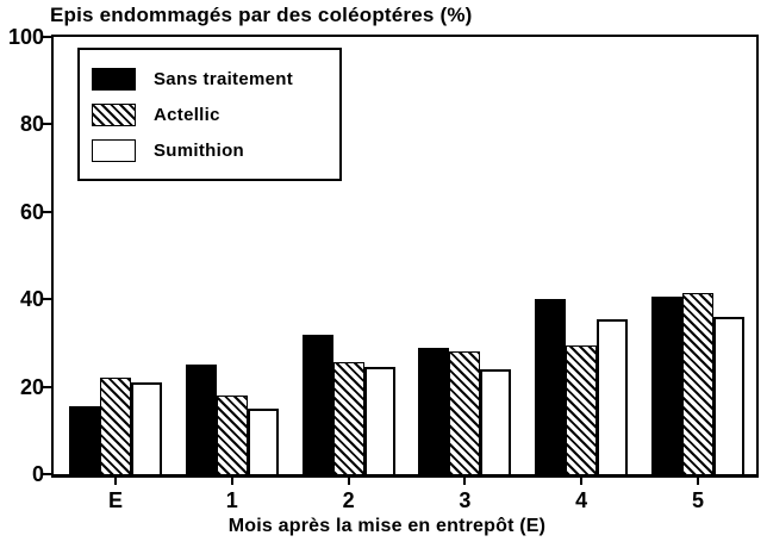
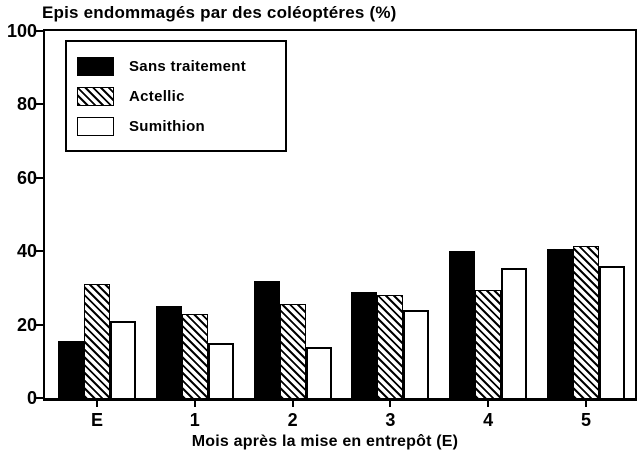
Actellic/E: 22 -> 31
Actellic/1: 18 -> 23
Sumithion/2: 24 -> 14
